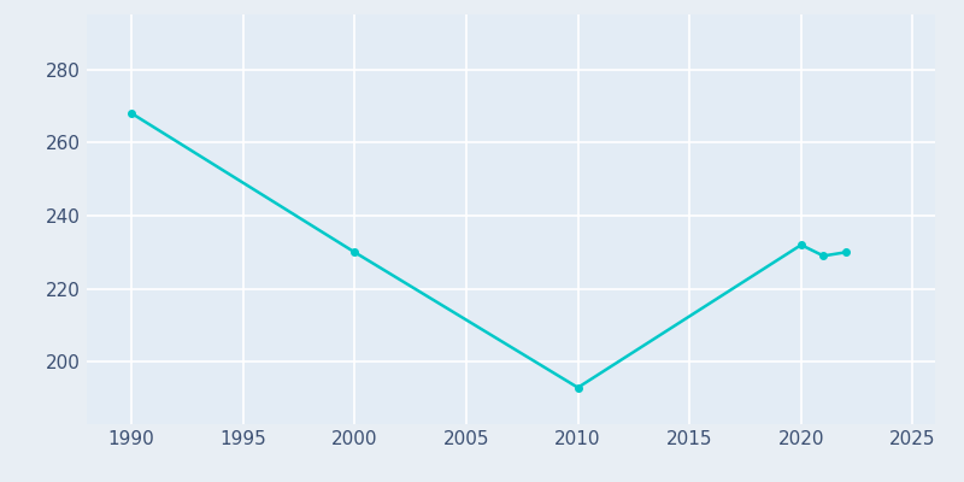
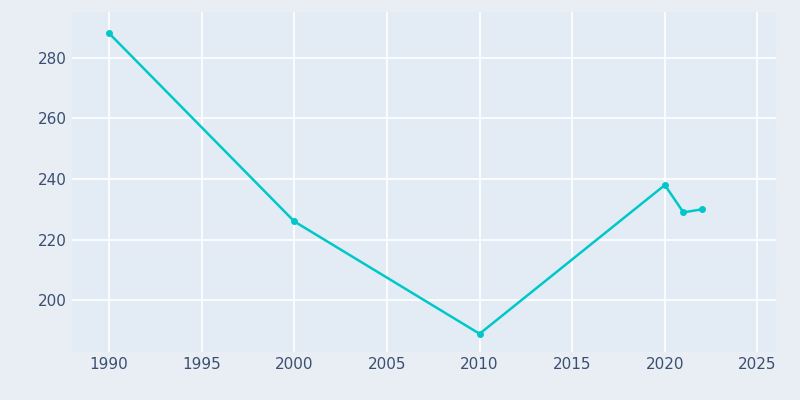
1990: 268 -> 288
2000: 230 -> 226
2010: 193 -> 189
2020: 232 -> 238
